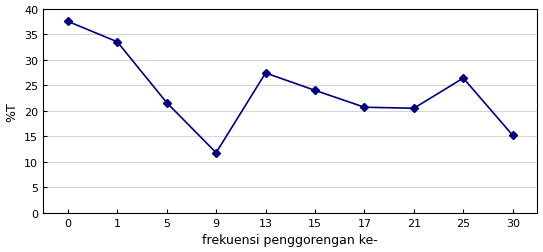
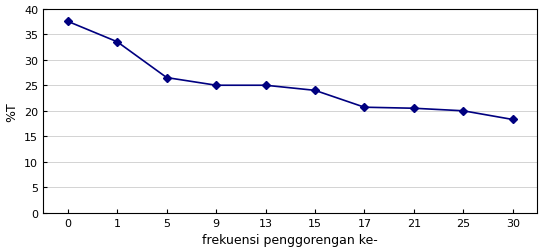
5: 21.6 -> 26.5
9: 11.8 -> 25.0
13: 27.4 -> 25.0
25: 26.4 -> 20.0
30: 15.2 -> 18.3
